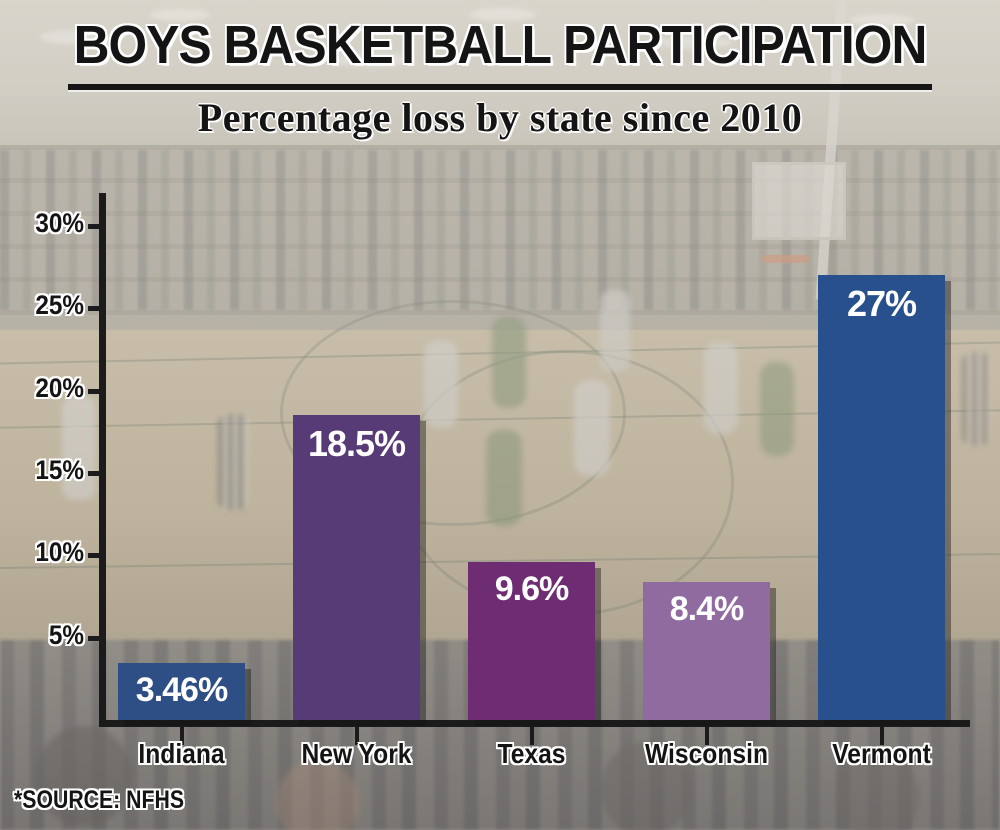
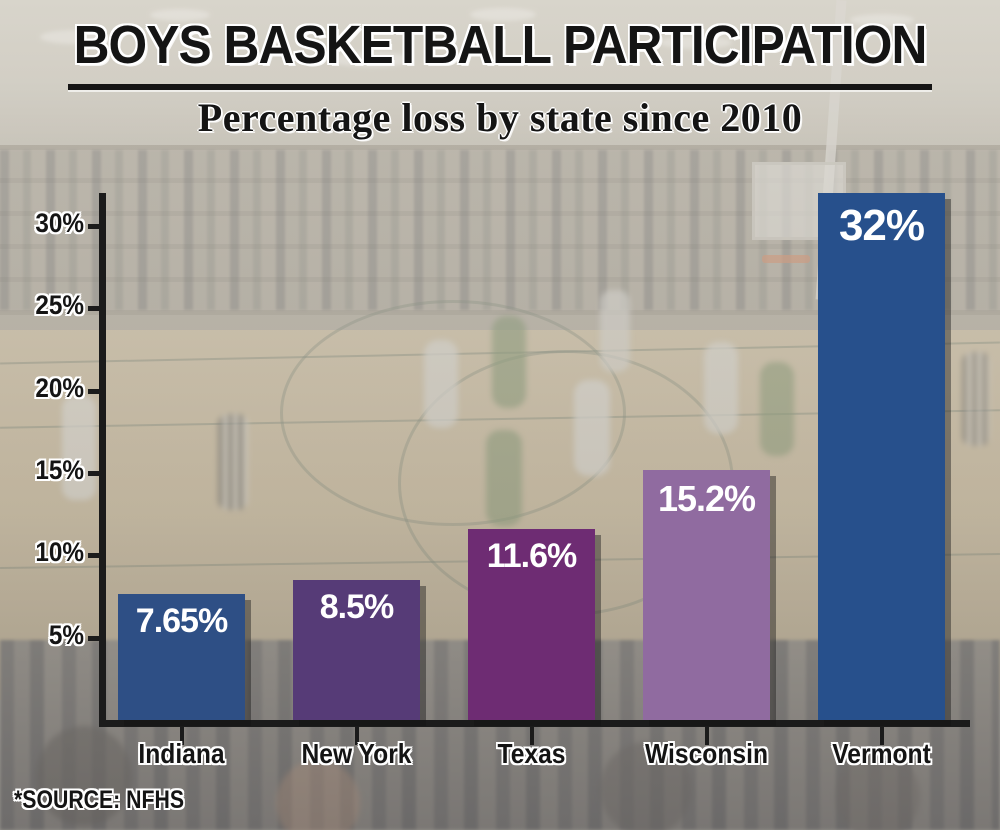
Indiana: 3.46% -> 7.65%
New York: 18.5% -> 8.5%
Texas: 9.6% -> 11.6%
Wisconsin: 8.4% -> 15.2%
Vermont: 27% -> 32%
